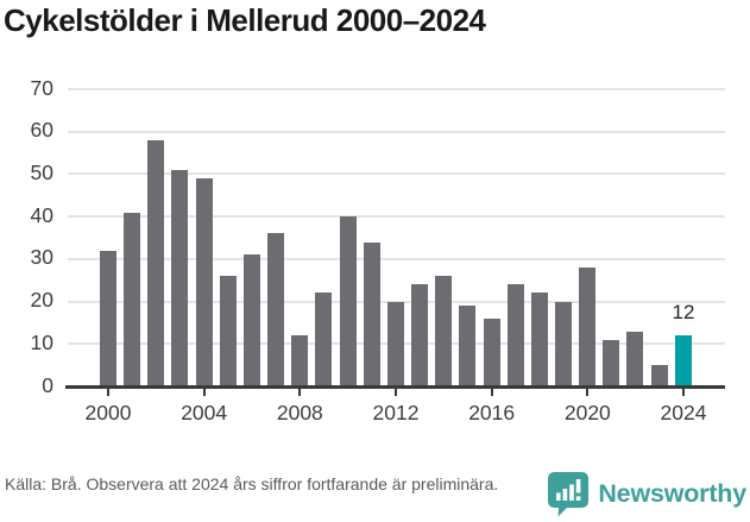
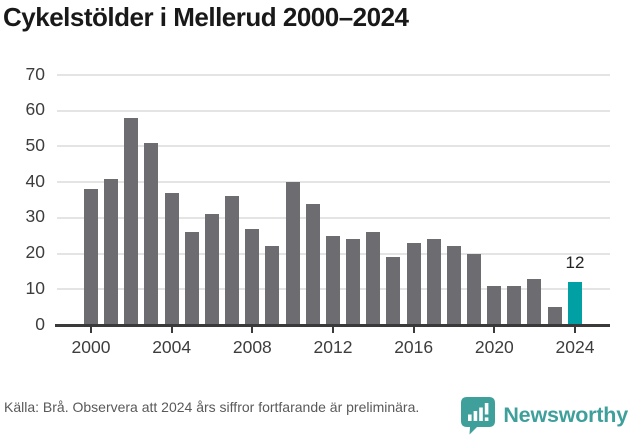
2000: 32 -> 38
2004: 49 -> 37
2008: 12 -> 27
2012: 20 -> 25
2016: 16 -> 23
2020: 28 -> 11
